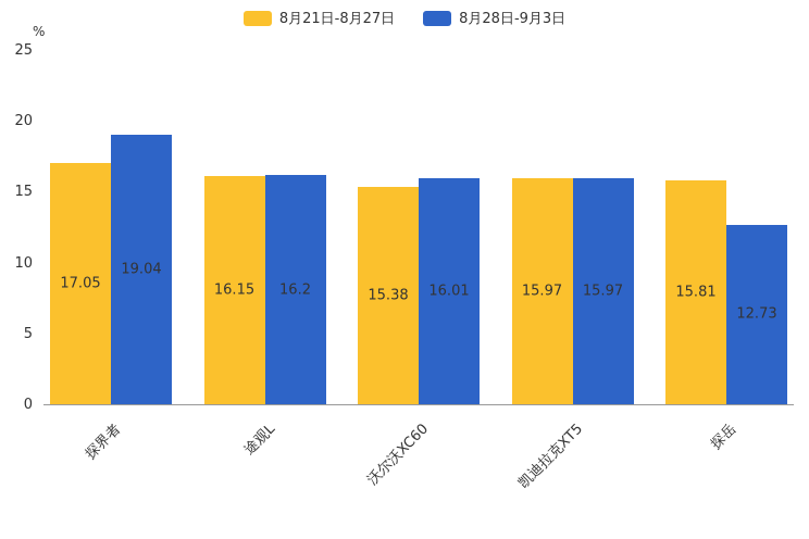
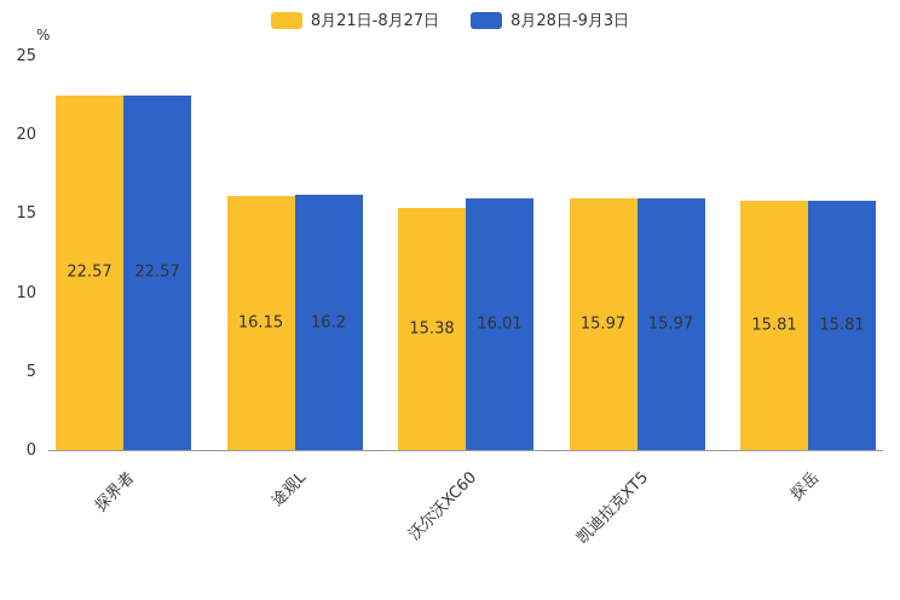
8月21日-8月27日/探界者: 17.05 -> 22.57
8月28日-9月3日/探界者: 19.04 -> 22.57
8月28日-9月3日/探岳: 12.73 -> 15.81
